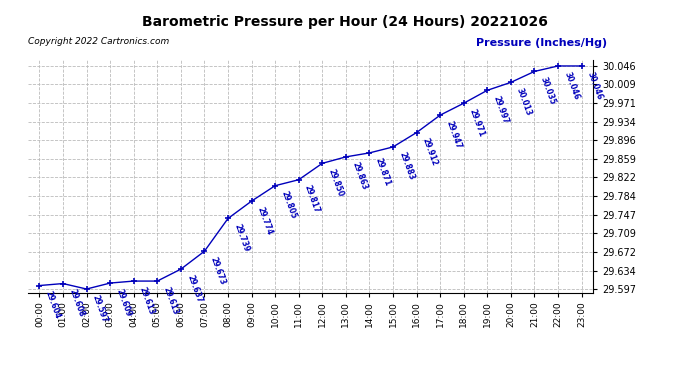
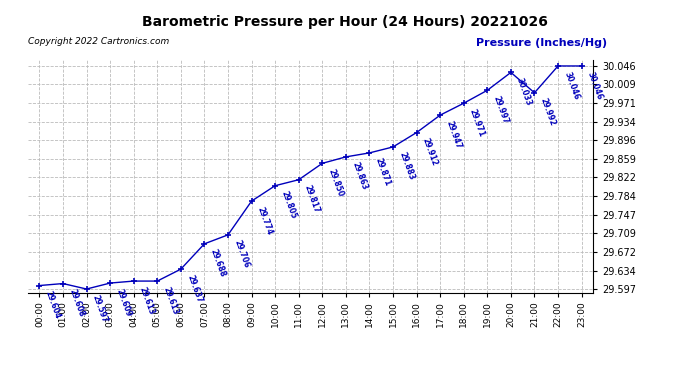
07:00: 29.673 -> 29.688
08:00: 29.739 -> 29.706
20:00: 30.013 -> 30.033
21:00: 30.035 -> 29.992
